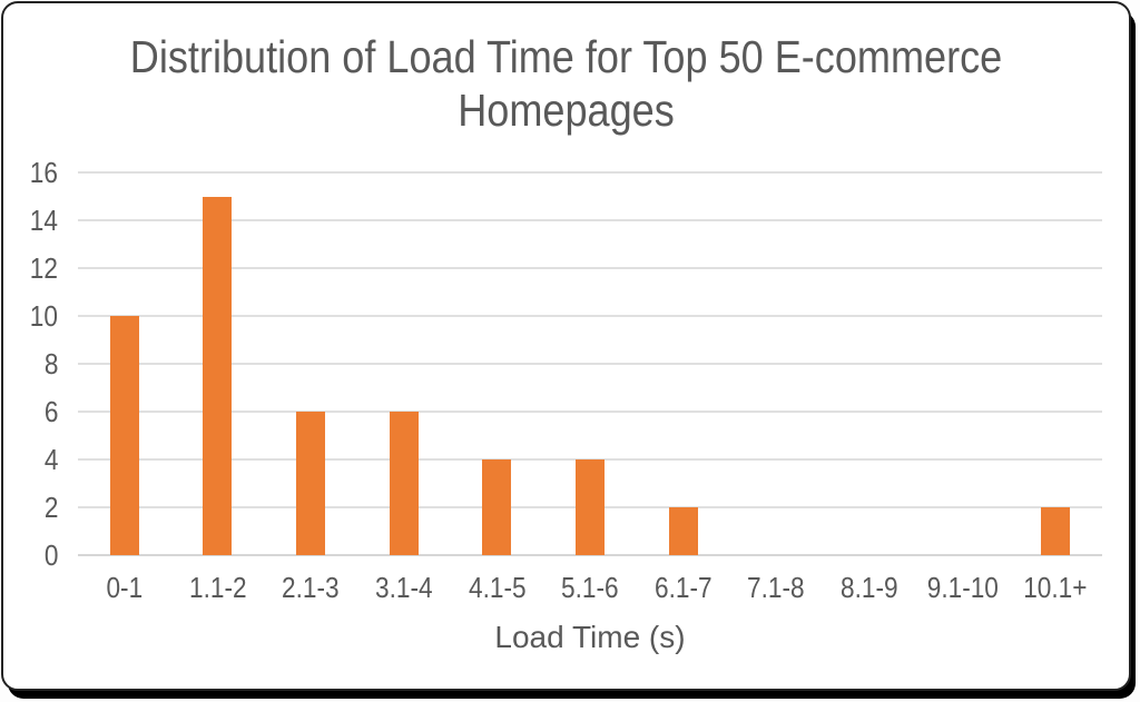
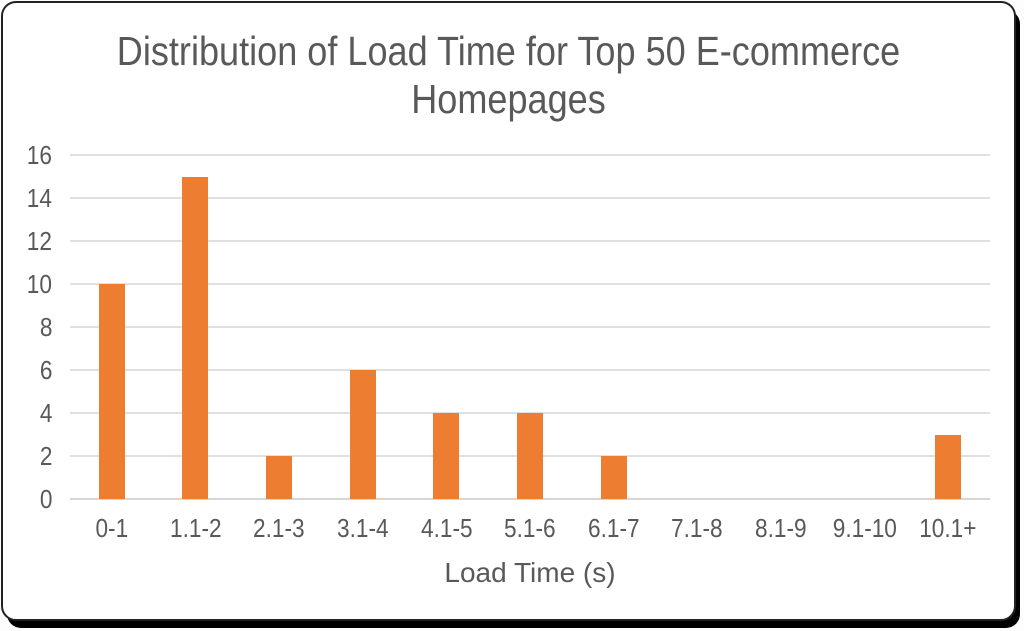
2.1-3: 6 -> 2
10.1+: 2 -> 3
